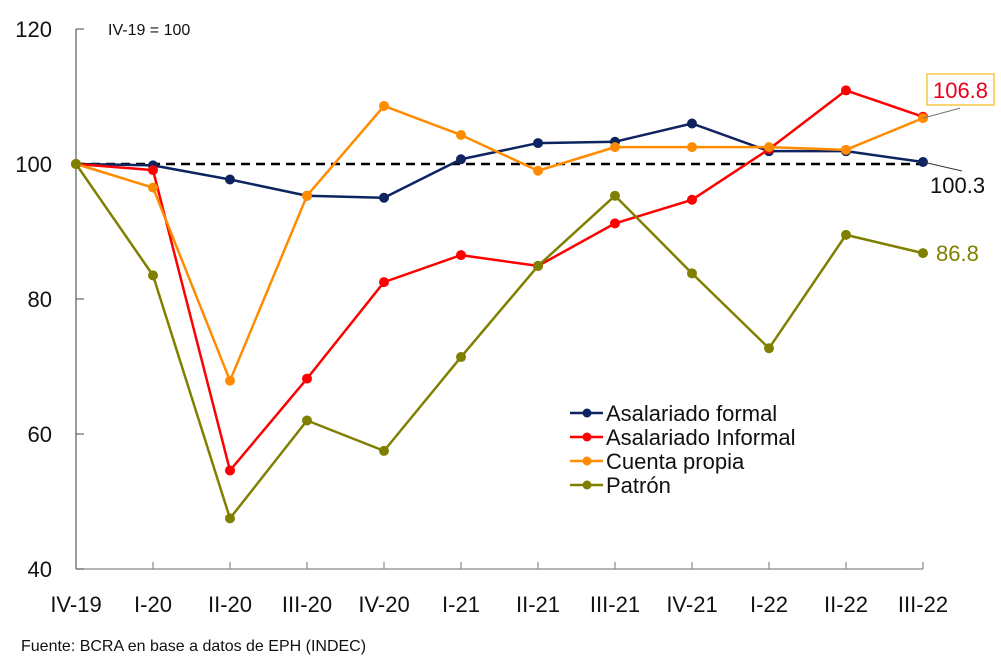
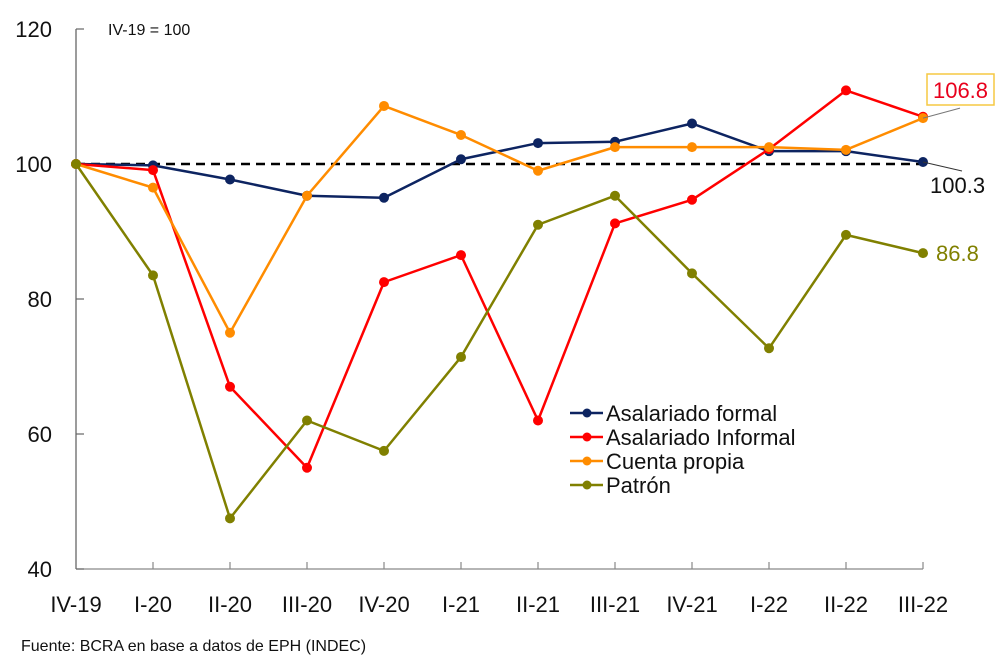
Asalariado Informal/II-20: 55 -> 67
Cuenta propia/II-20: 68 -> 75
Asalariado Informal/III-20: 68 -> 55
Asalariado Informal/II-21: 85 -> 62
Patrón/II-21: 85 -> 91
